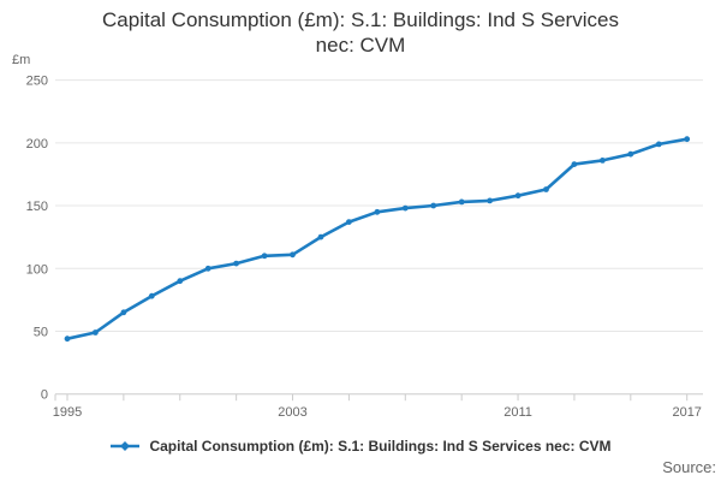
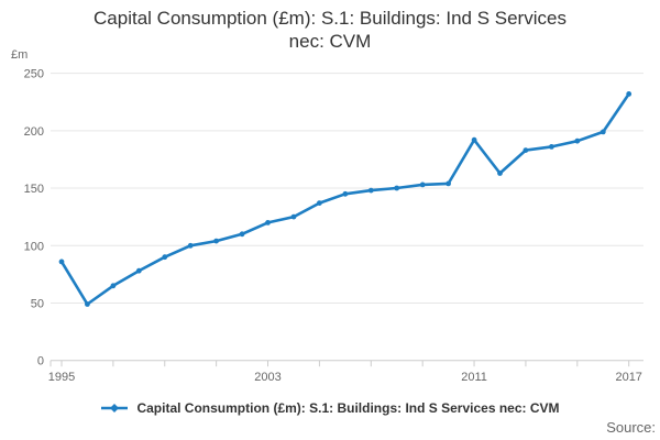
1995: 44 -> 86
2003: 111 -> 120
2011: 158 -> 192
2017: 203 -> 232
